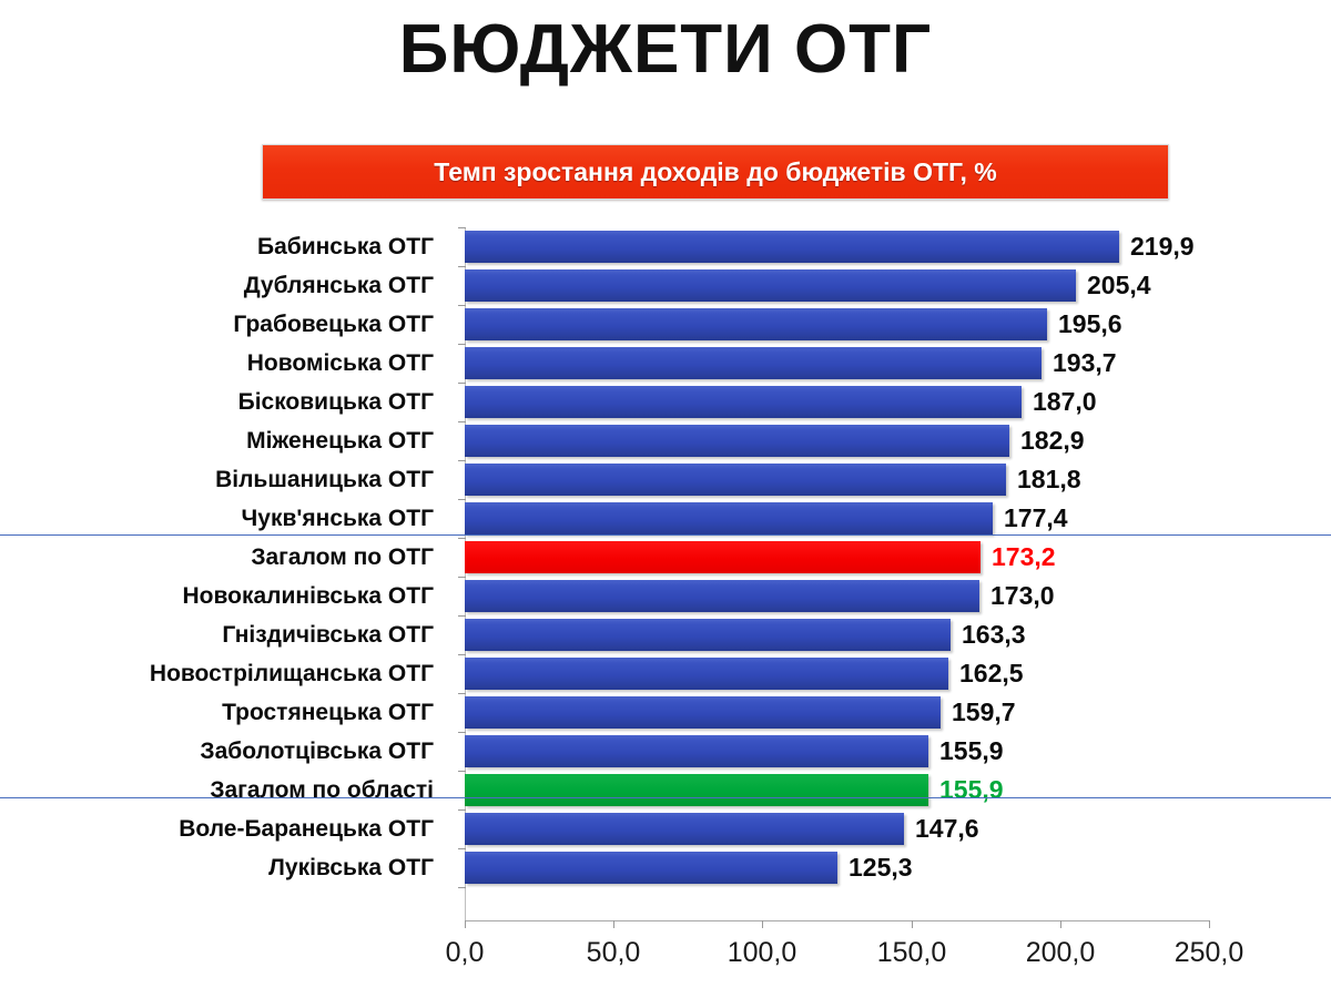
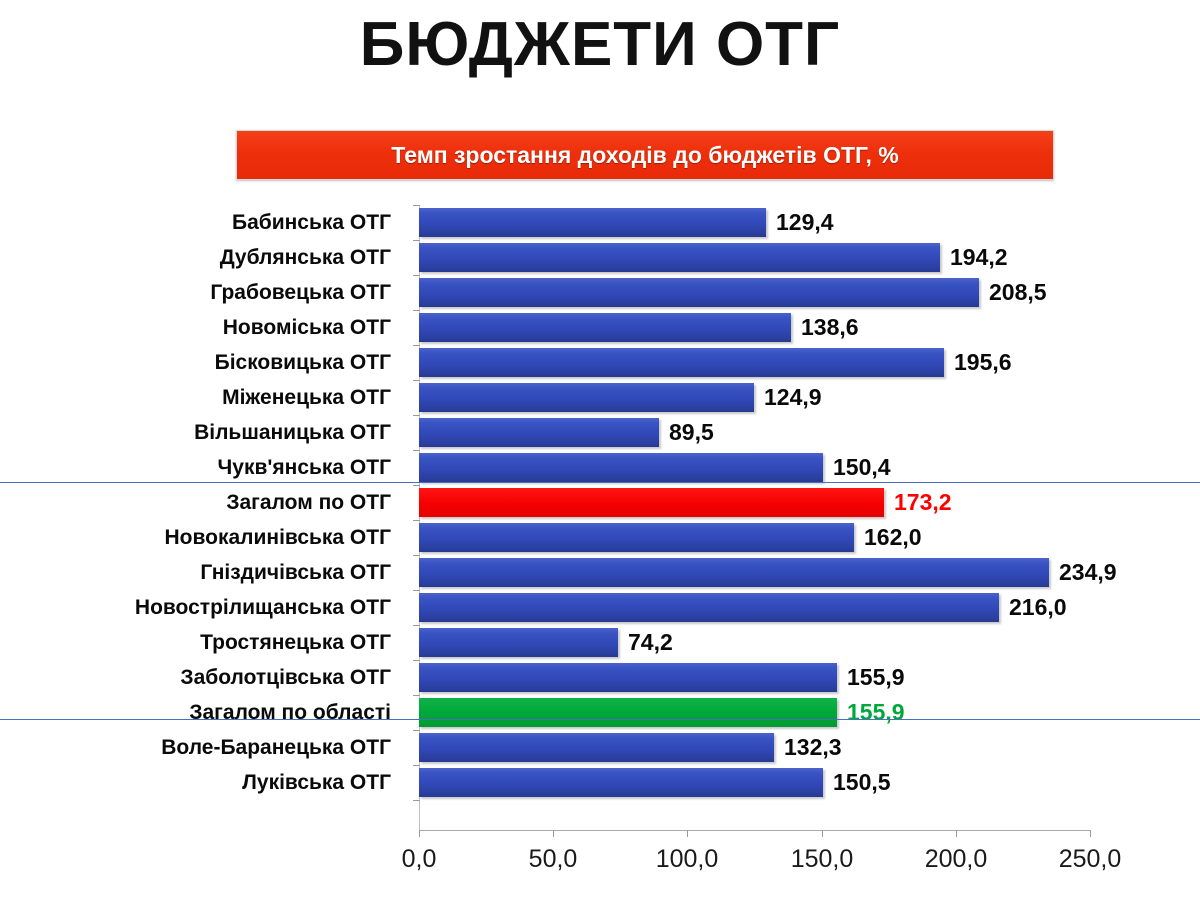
Бабинська ОТГ: 219,9 -> 129,4
Дублянська ОТГ: 205,4 -> 194,2
Грабовецька ОТГ: 195,6 -> 208,5
Новоміська ОТГ: 193,7 -> 138,6
Бісковицька ОТГ: 187,0 -> 195,6
Міженецька ОТГ: 182,9 -> 124,9
Вільшаницька ОТГ: 181,8 -> 89,5
Чукв'янська ОТГ: 177,4 -> 150,4
Новокалинівська ОТГ: 173,0 -> 162,0
Гніздичівська ОТГ: 163,3 -> 234,9
Новострілищанська ОТГ: 162,5 -> 216,0
Тростянецька ОТГ: 159,7 -> 74,2
Воле-Баранецька ОТГ: 147,6 -> 132,3
Луківська ОТГ: 125,3 -> 150,5
